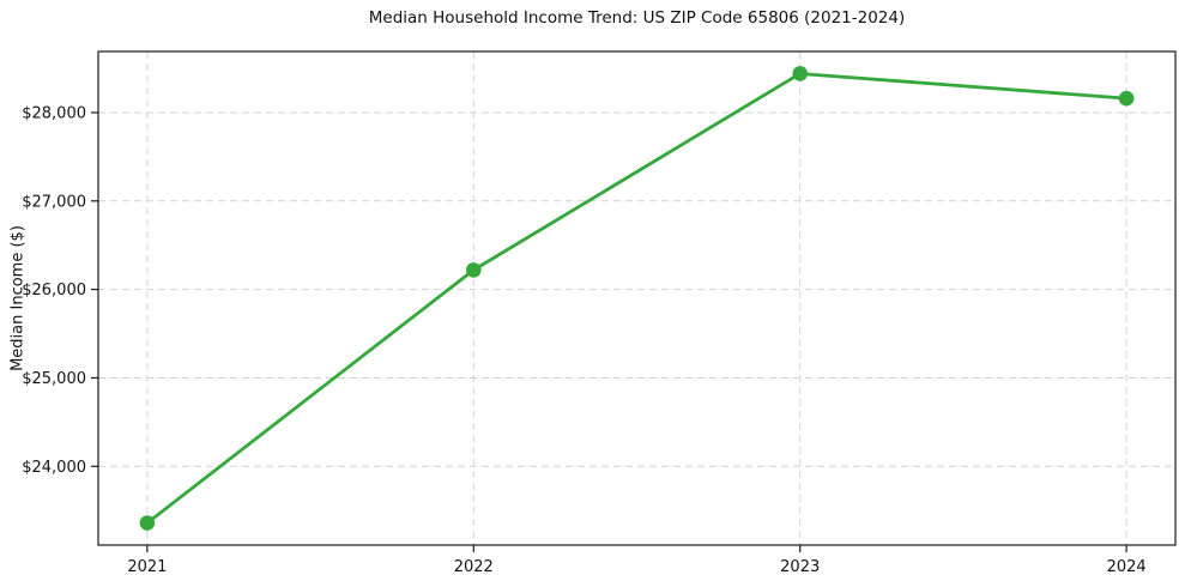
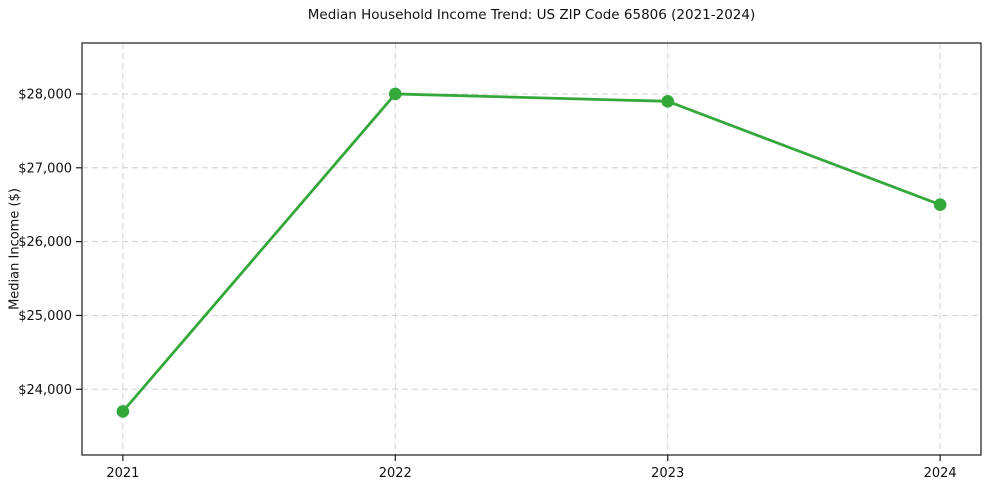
2021: $23400 -> $23700
2022: $26200 -> $28000
2023: $28400 -> $27900
2024: $28200 -> $26500
